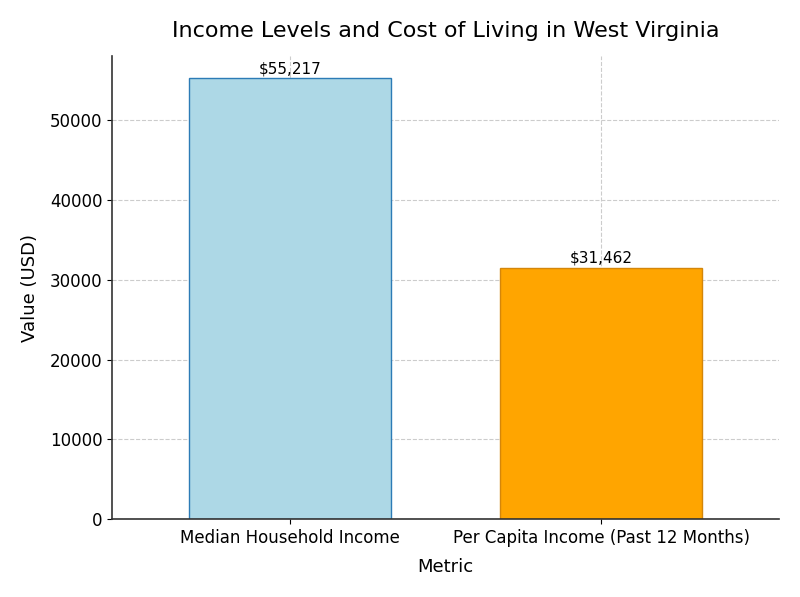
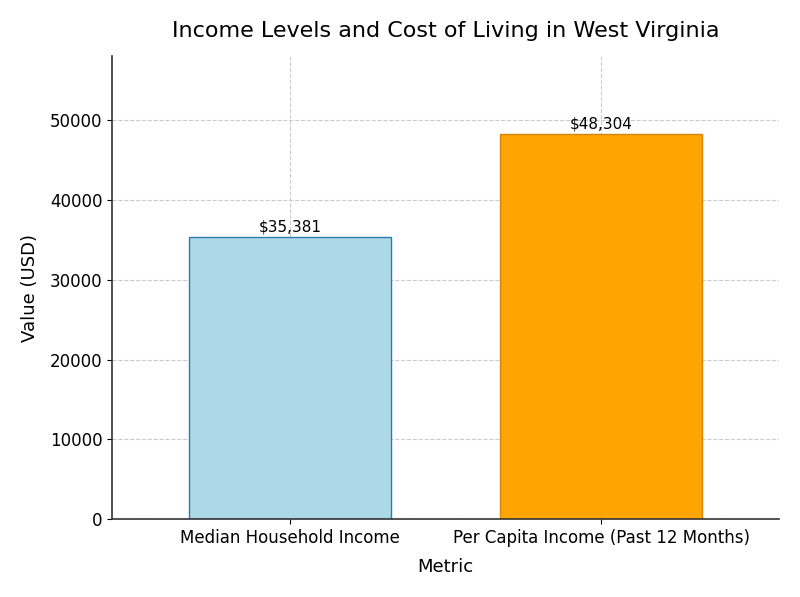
Median Household Income: $55,217 -> $35,381
Per Capita Income (Past 12 Months): $31,462 -> $48,304
